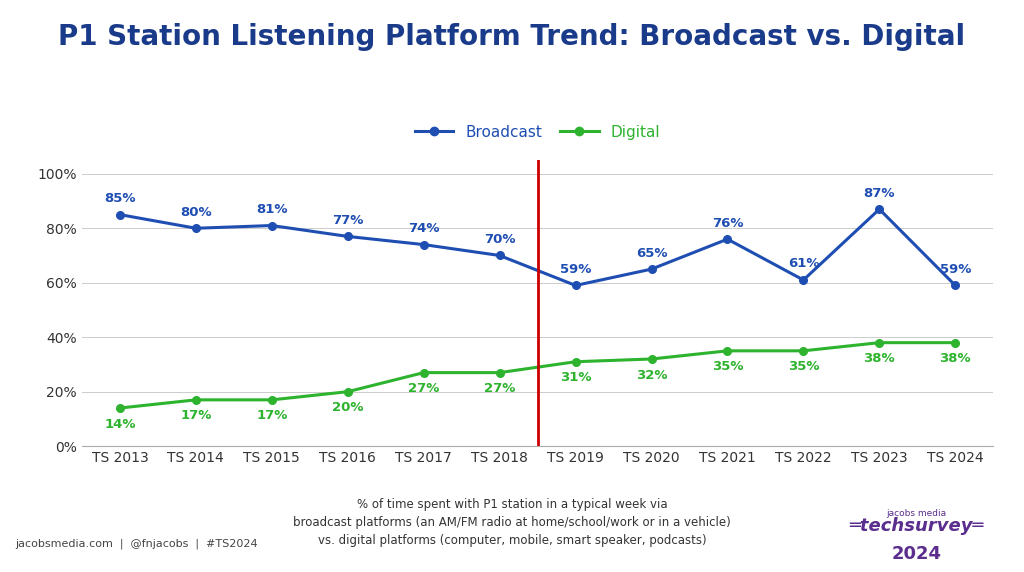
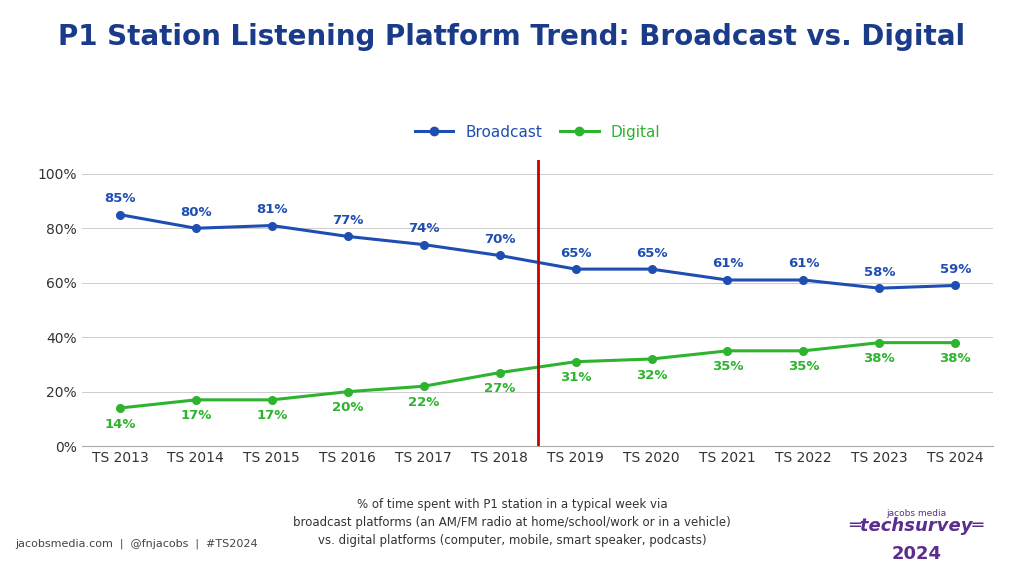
Digital/TS 2017: 27% -> 22%
Broadcast/TS 2019: 59% -> 65%
Broadcast/TS 2021: 76% -> 61%
Broadcast/TS 2023: 87% -> 58%
